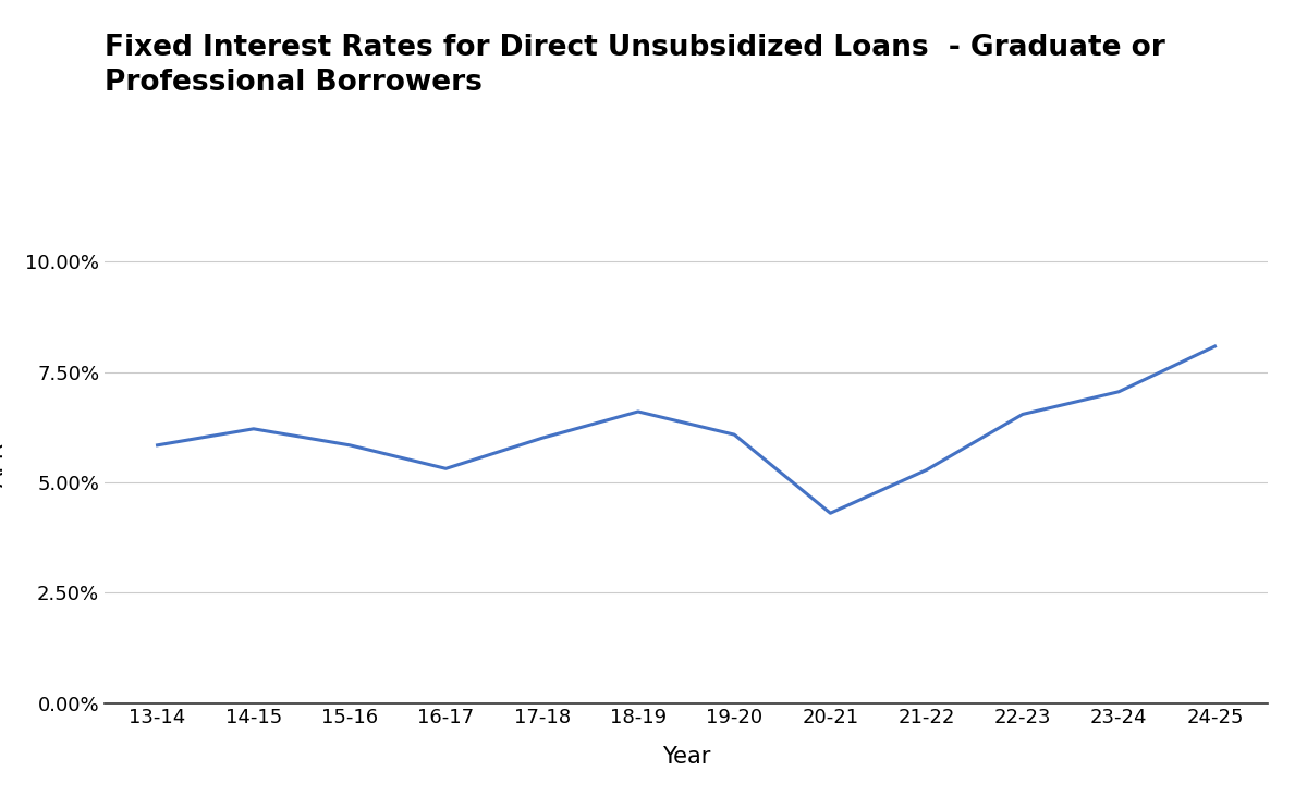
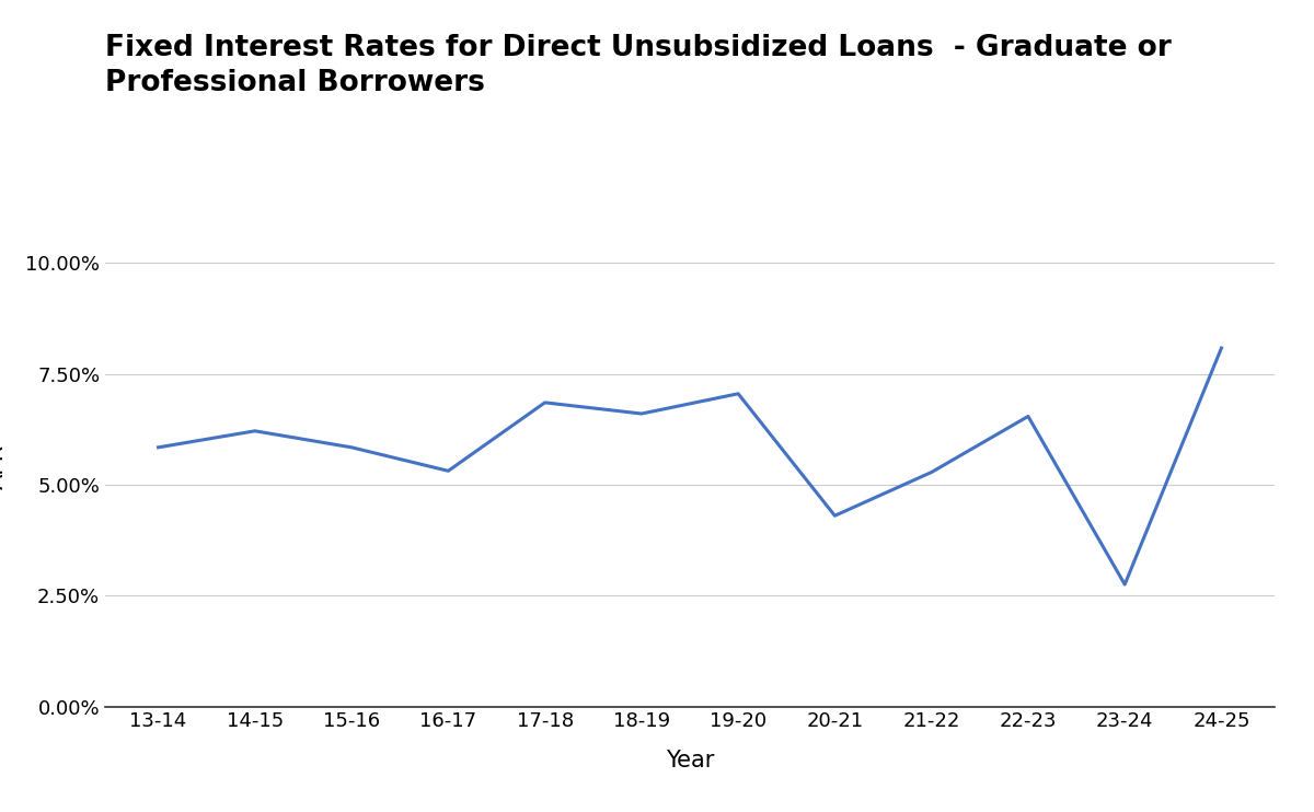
17-18: 6.00% -> 6.85%
19-20: 6.08% -> 7.05%
23-24: 7.05% -> 2.75%
